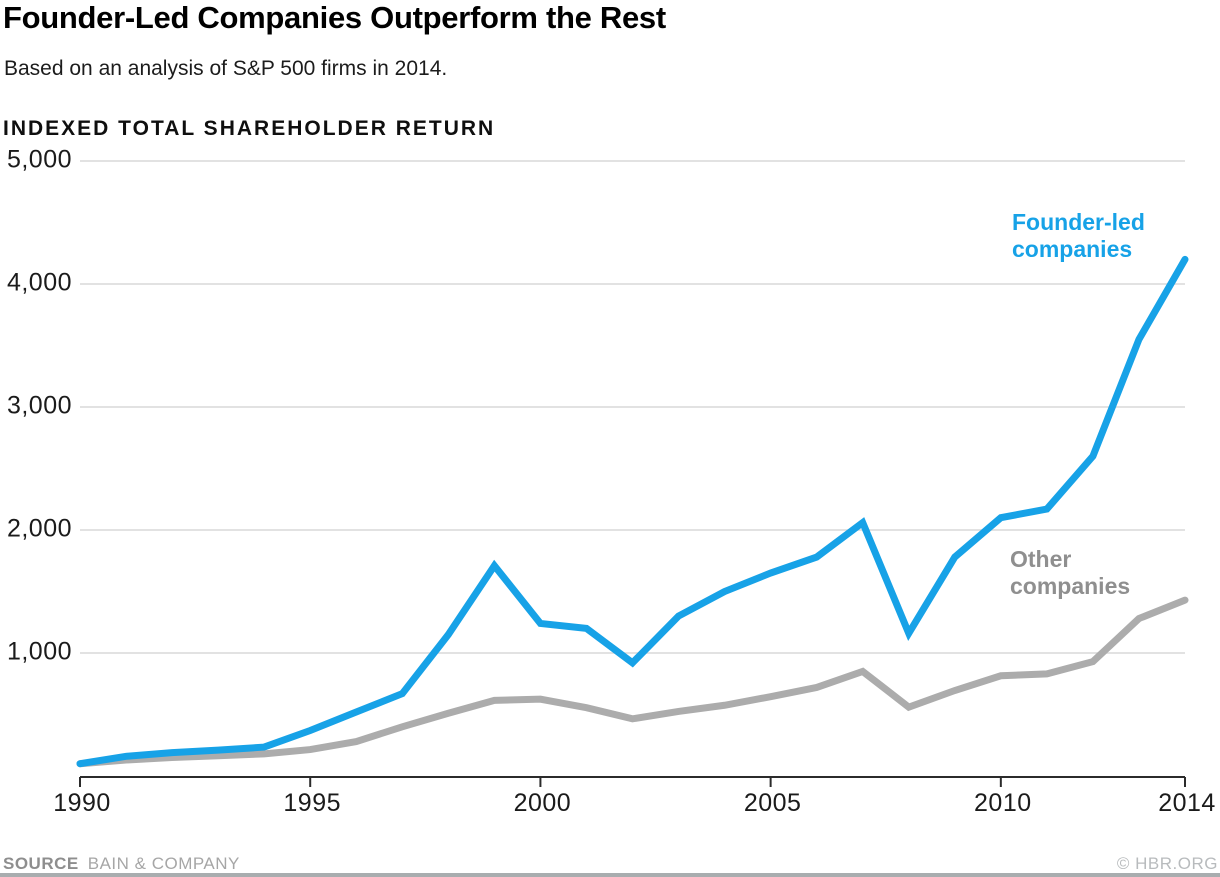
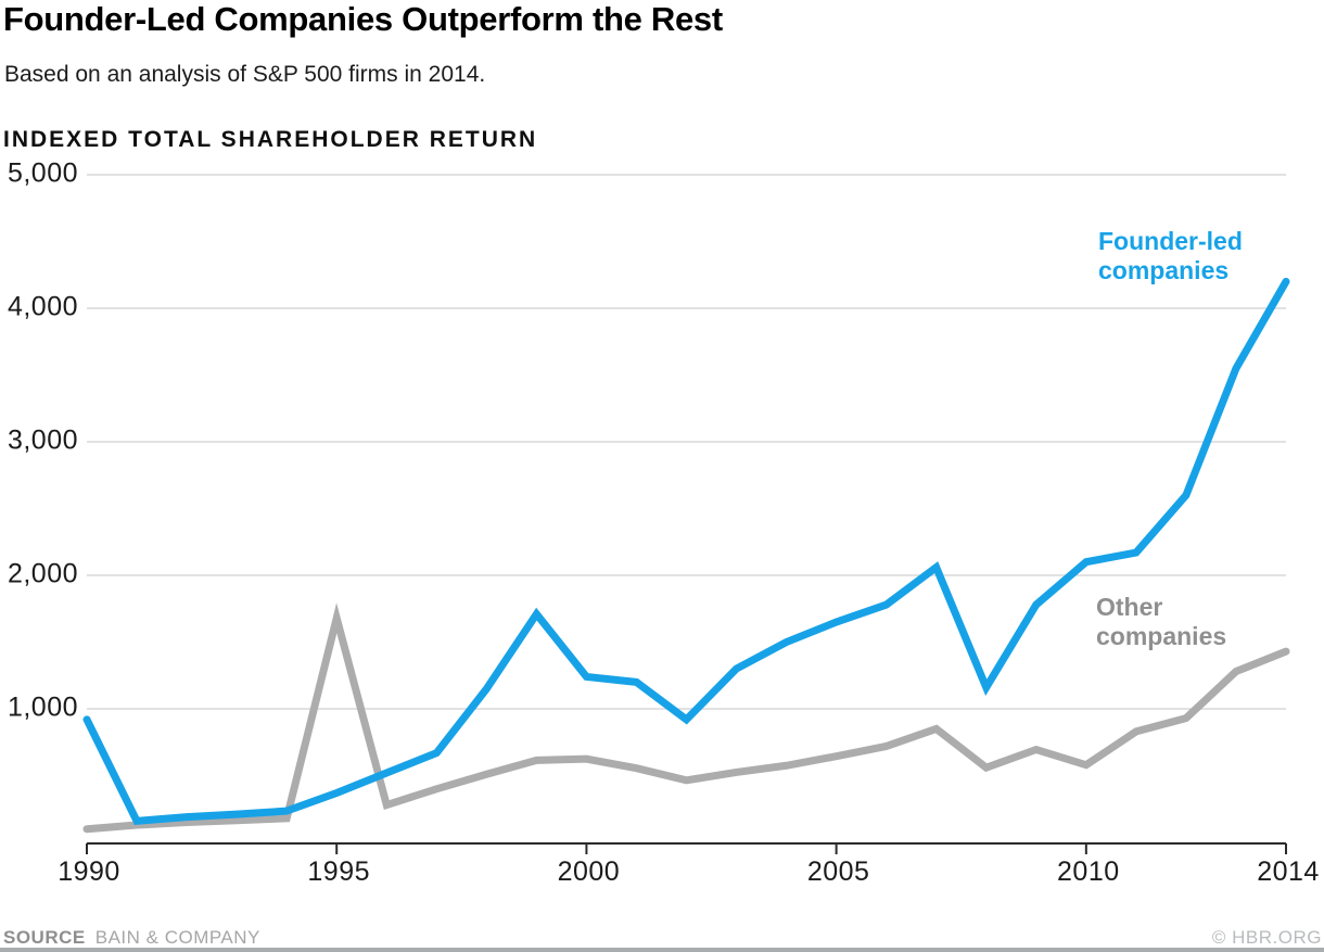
Founder-led companies/1990: 100 -> 920
Other companies/1995: 220 -> 1680
Other companies/2010: 820 -> 580
